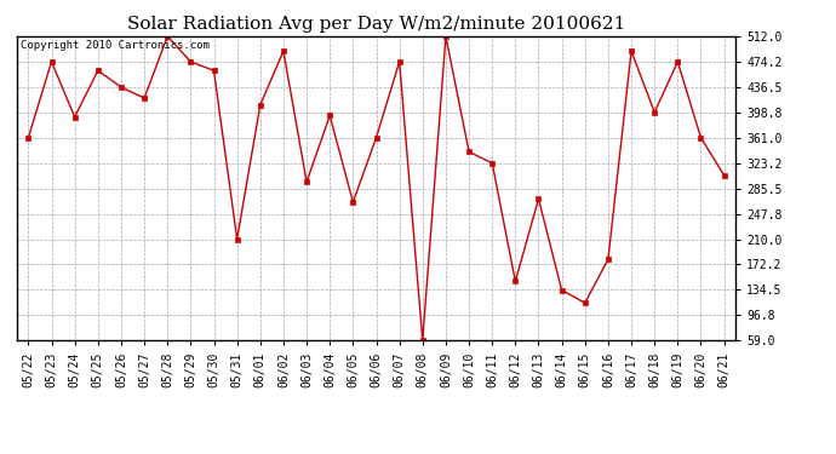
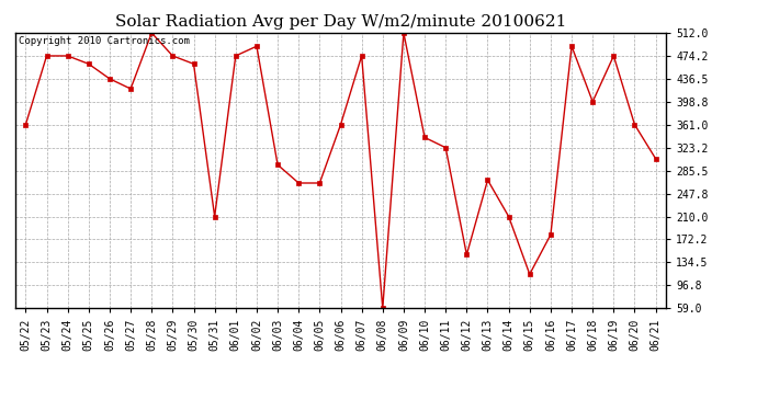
05/24: 392 -> 474
06/01: 410 -> 474
06/04: 394 -> 265
06/14: 134 -> 210
